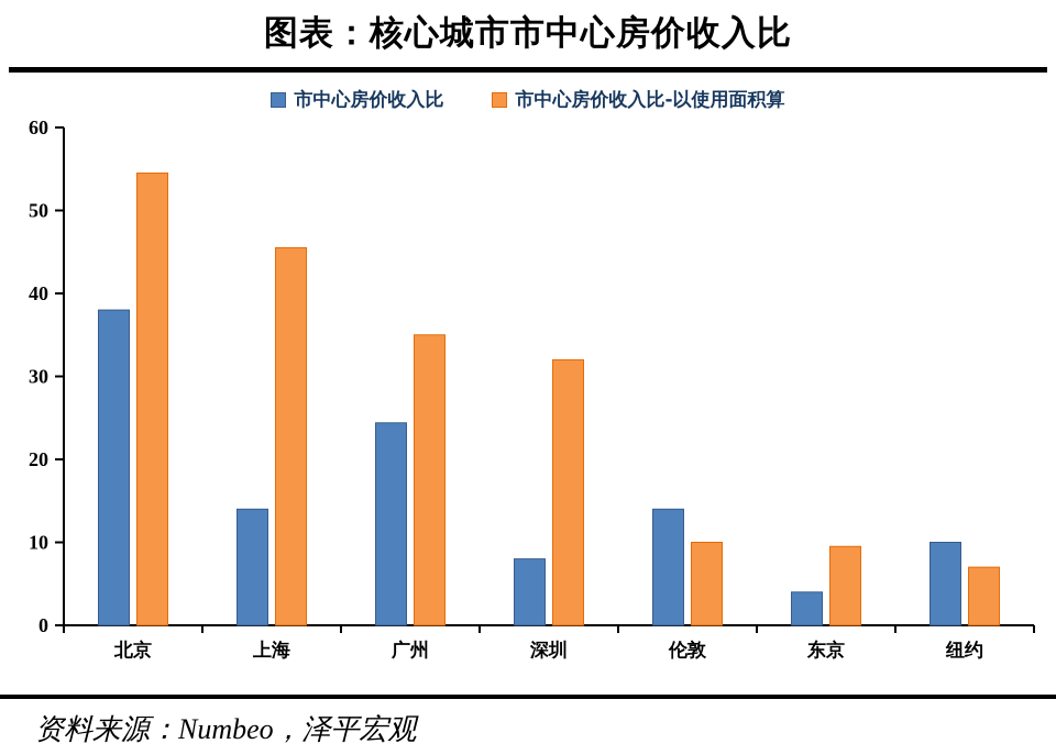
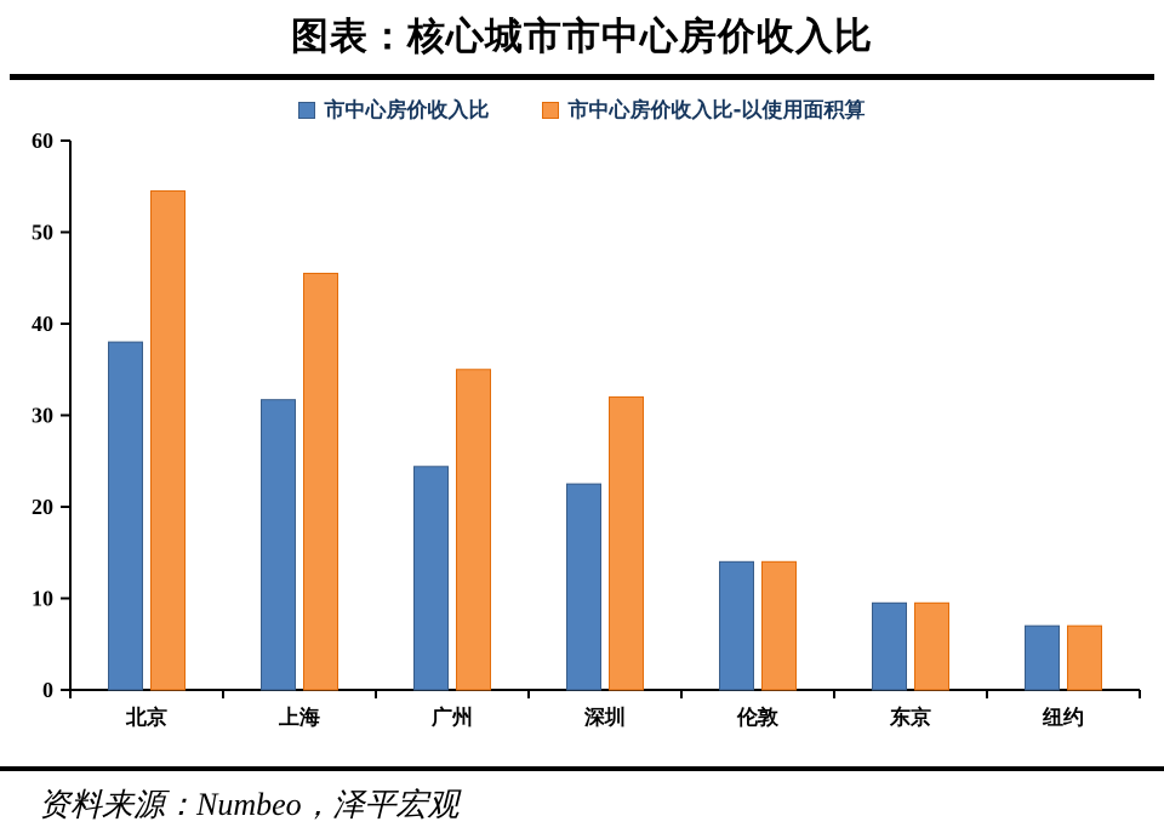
市中心房价收入比/上海: 14 -> 32
市中心房价收入比/深圳: 8 -> 22
市中心房价收入比-以使用面积算/伦敦: 10 -> 14
市中心房价收入比/东京: 4 -> 10
市中心房价收入比/纽约: 10 -> 7
